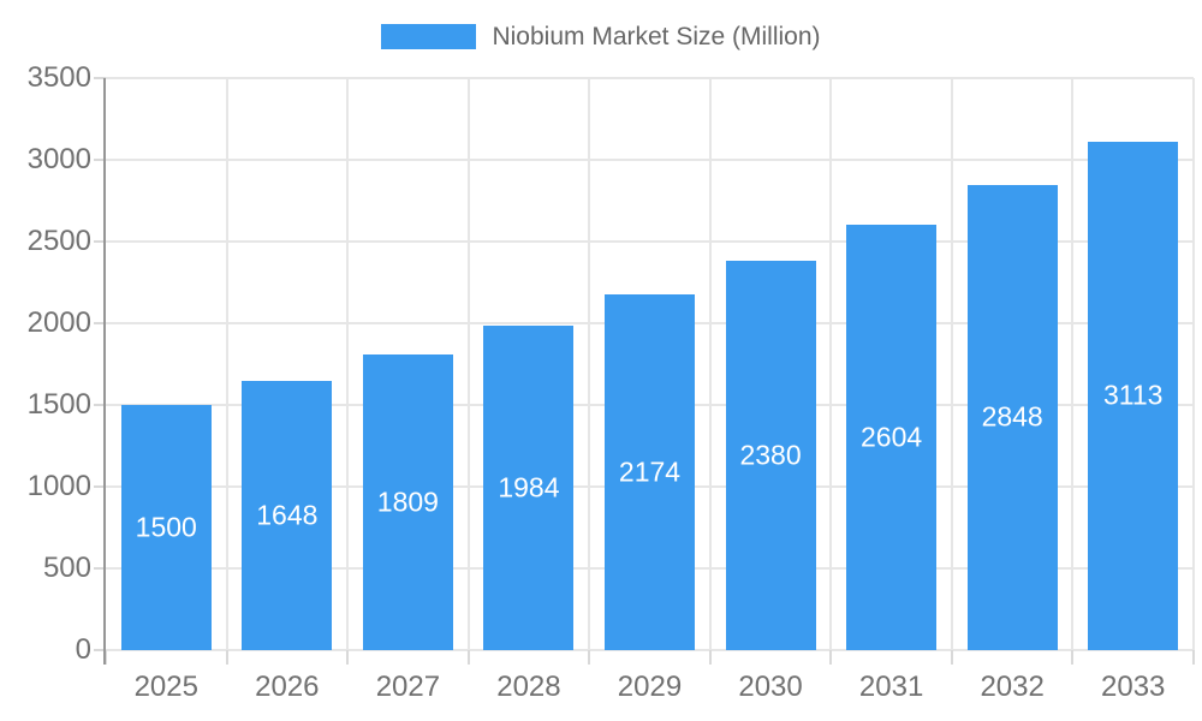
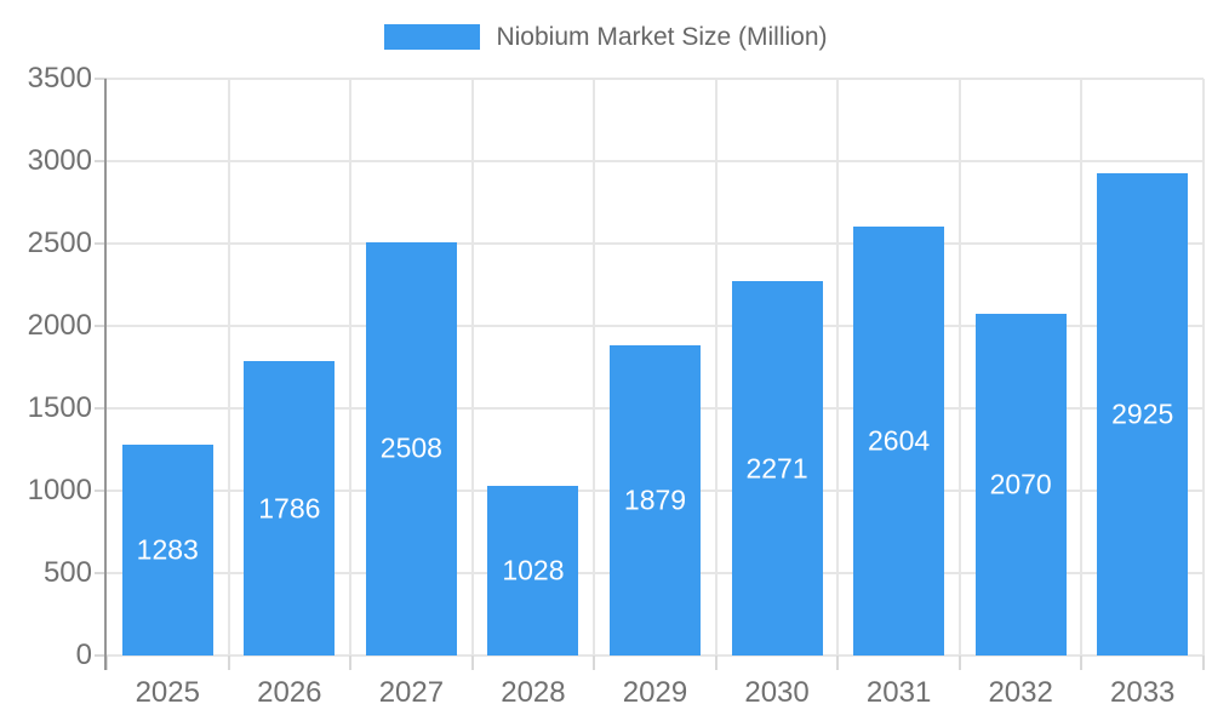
2025: 1500 -> 1283
2026: 1648 -> 1786
2027: 1809 -> 2508
2028: 1984 -> 1028
2029: 2174 -> 1879
2030: 2380 -> 2271
2032: 2848 -> 2070
2033: 3113 -> 2925
